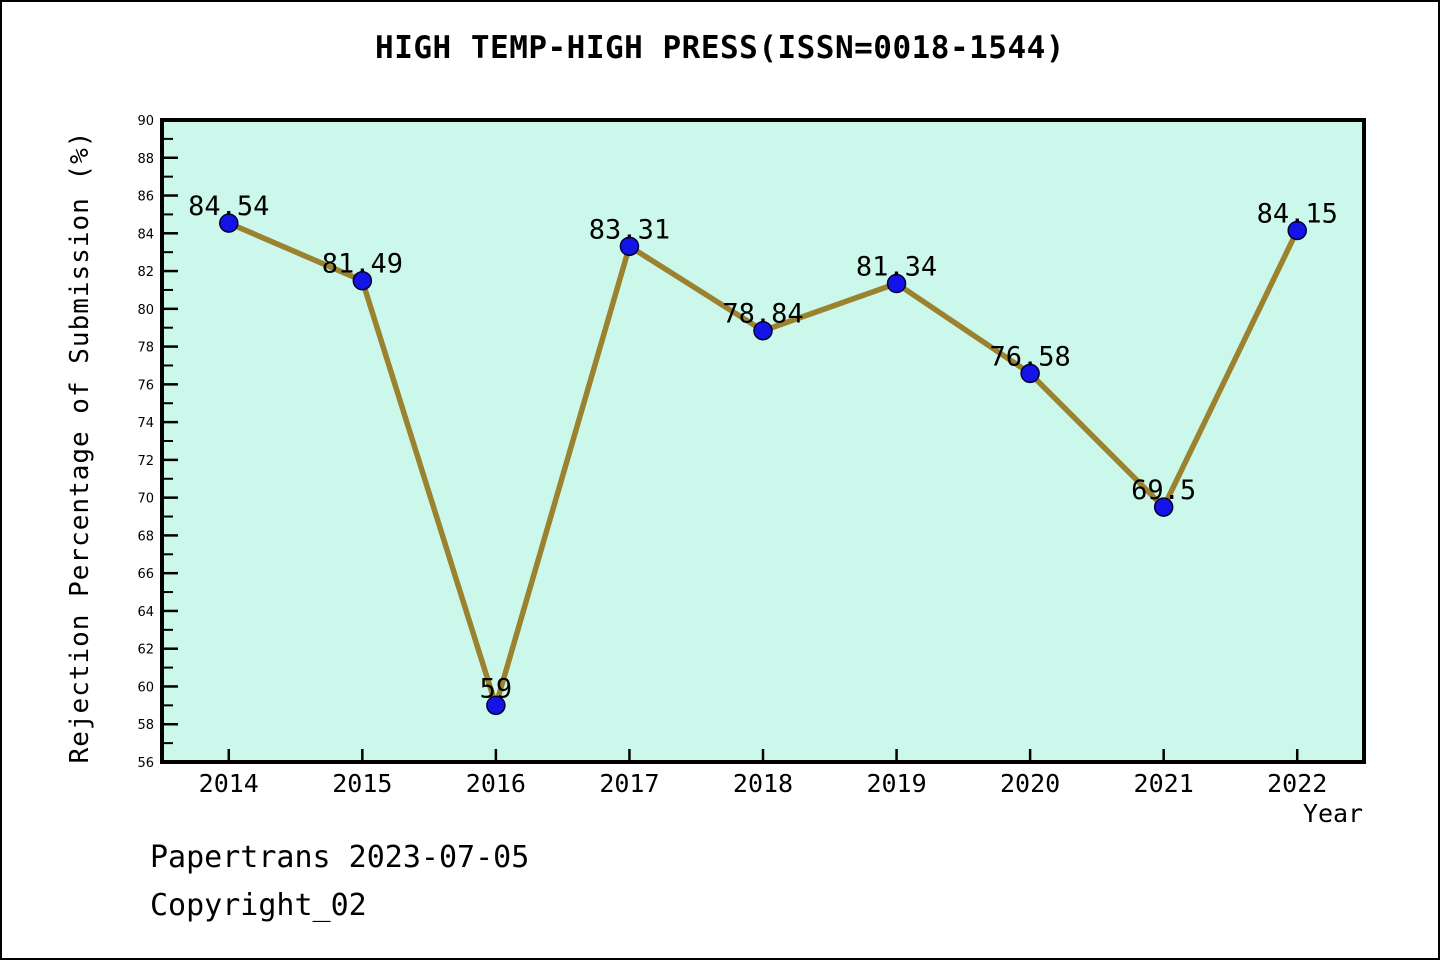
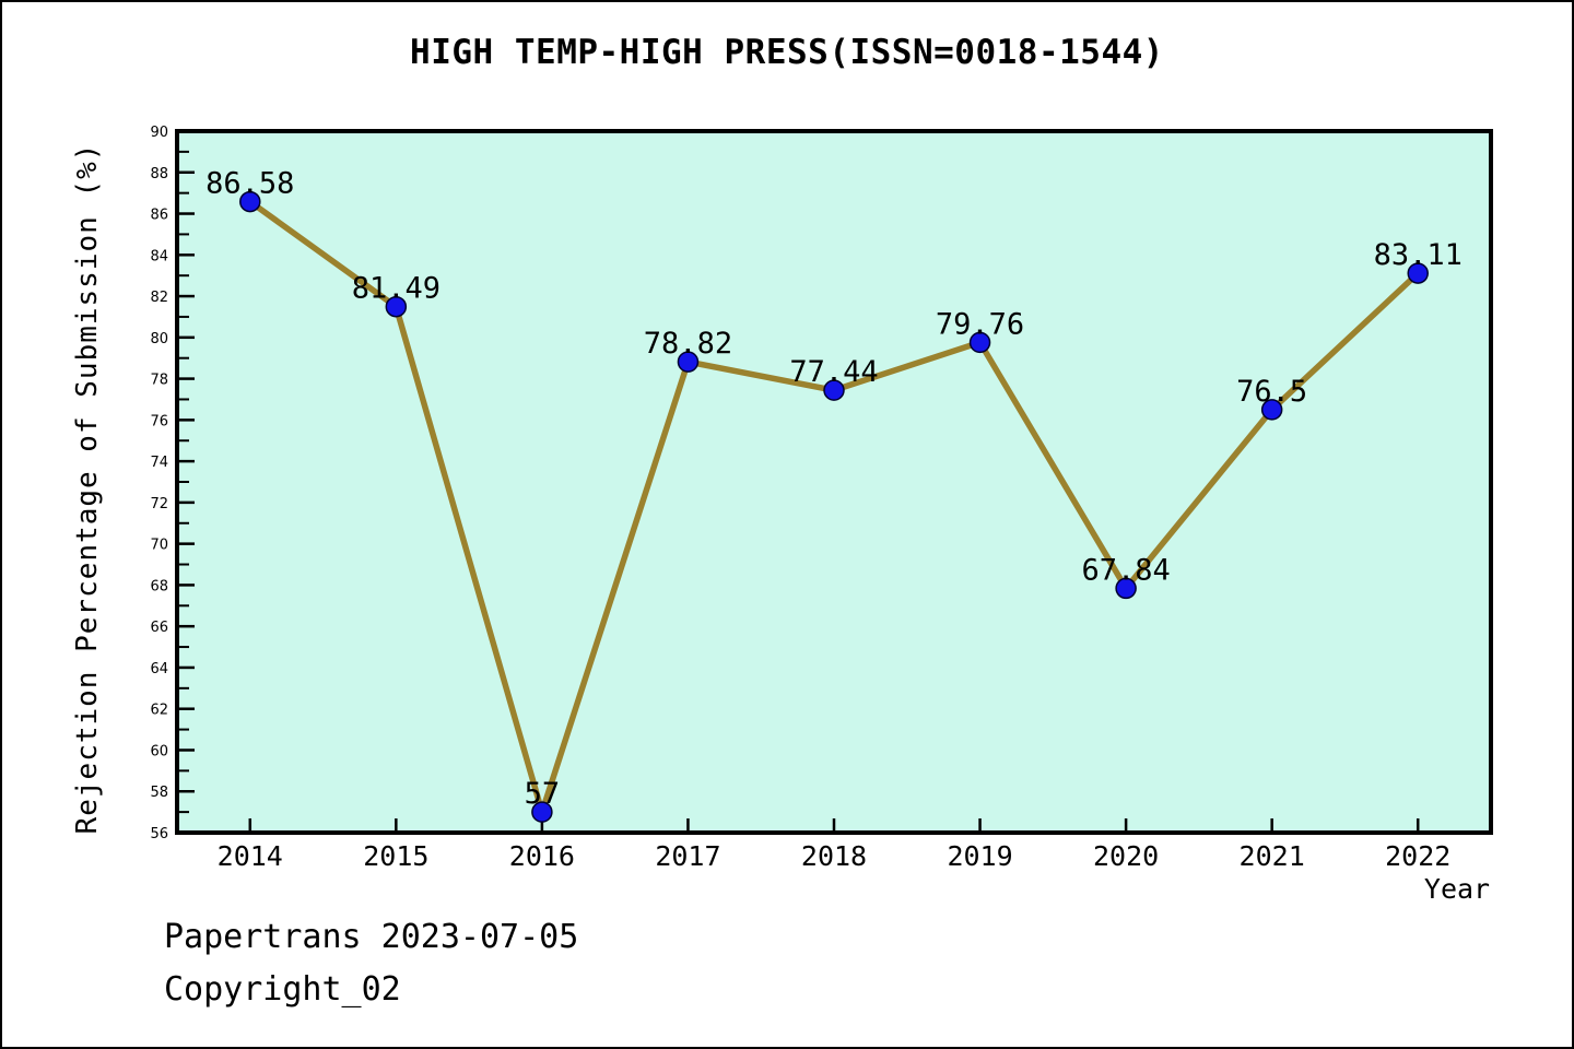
2014: 84.54 -> 86.58
2016: 59 -> 57
2017: 83.31 -> 78.82
2018: 78.84 -> 77.44
2019: 81.34 -> 79.76
2020: 76.58 -> 67.84
2021: 69.5 -> 76.5
2022: 84.15 -> 83.11
